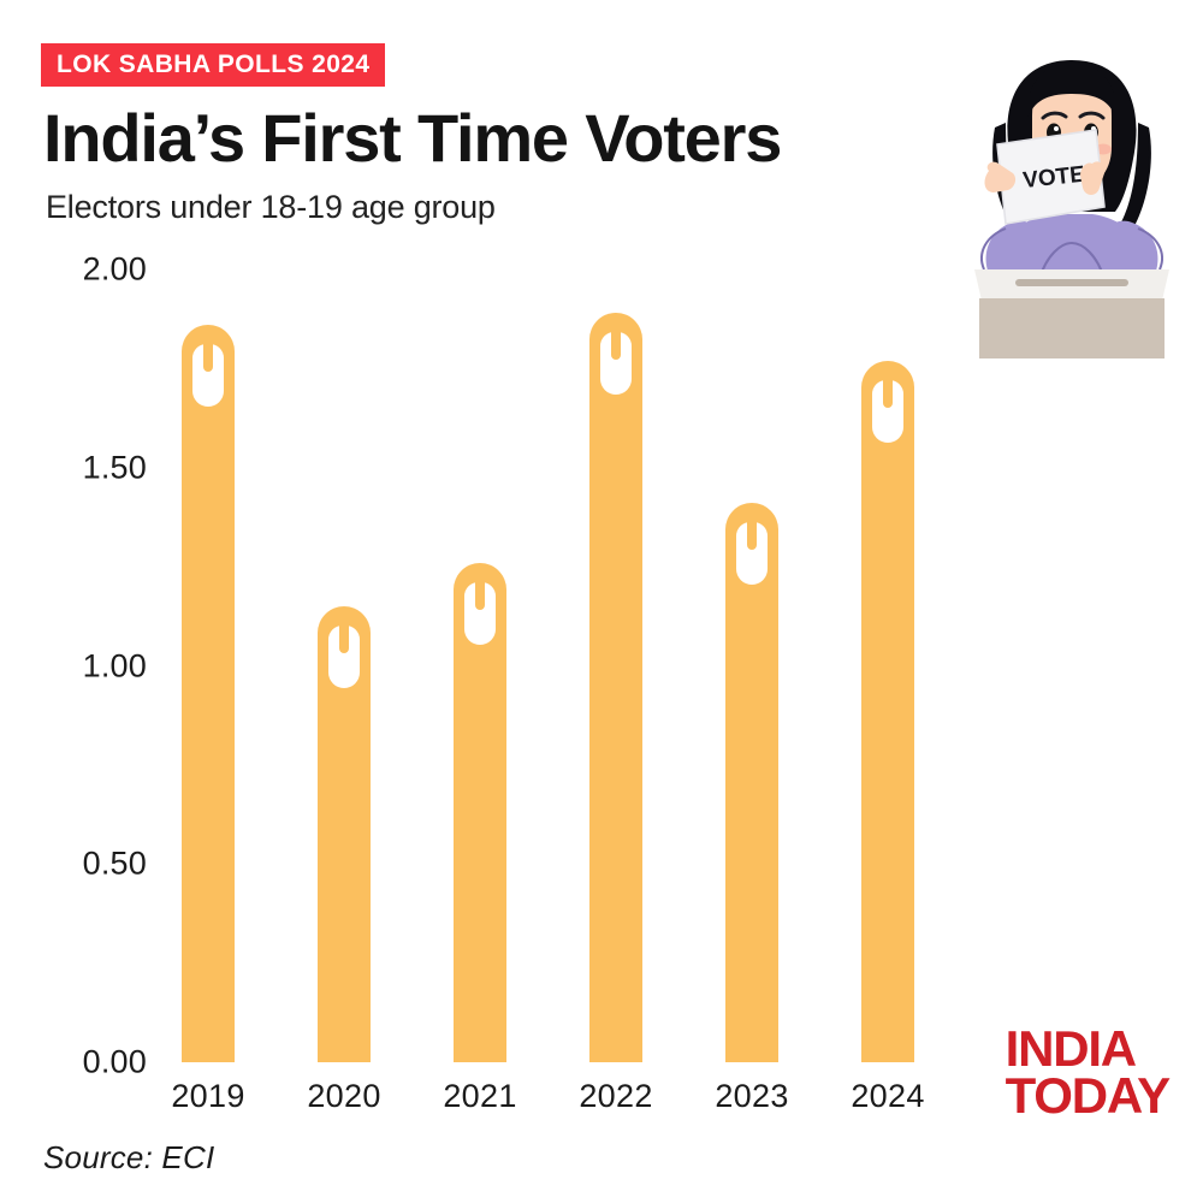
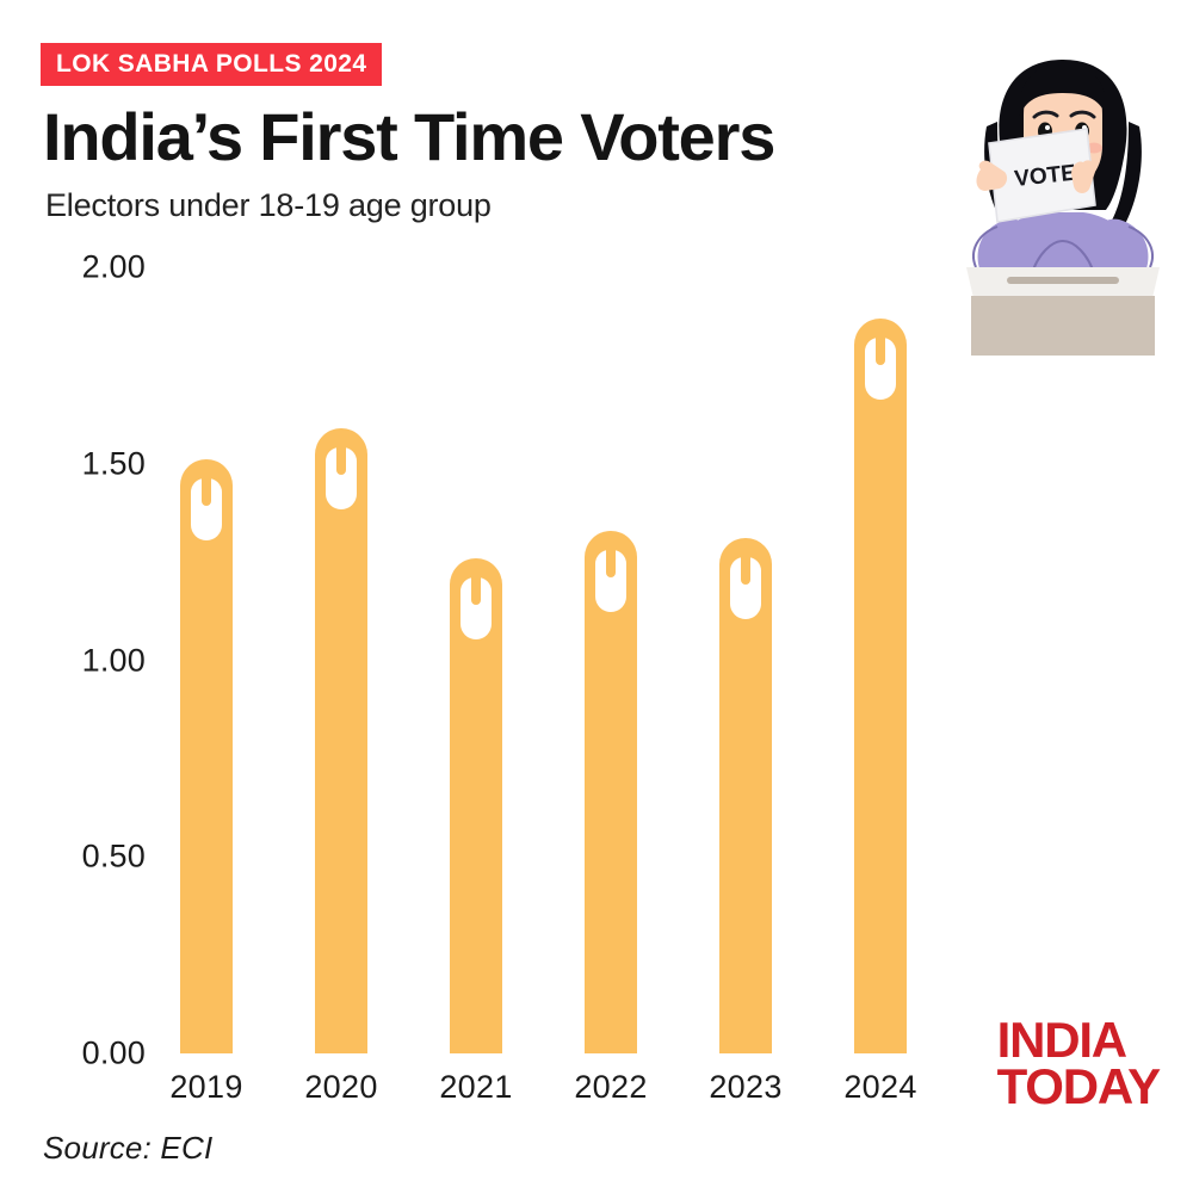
2019: 1.86 -> 1.51
2020: 1.15 -> 1.59
2022: 1.89 -> 1.33
2023: 1.41 -> 1.31
2024: 1.77 -> 1.87
